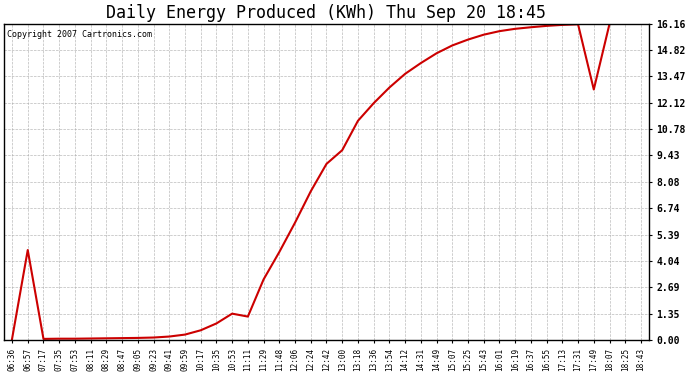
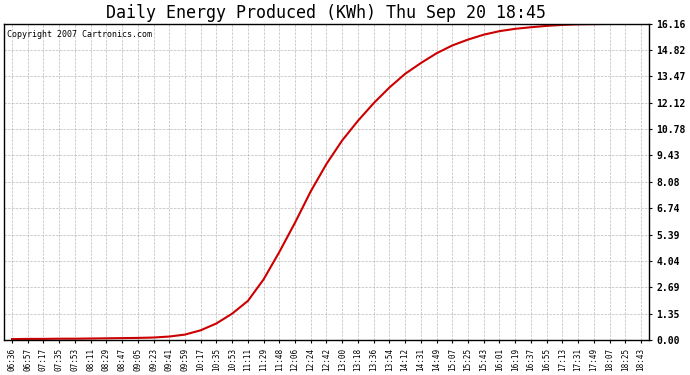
06:57: 4.6 -> 0.1
11:11: 1.2 -> 2.0
13:00: 9.7 -> 10.2
17:49: 12.8 -> 16.1
